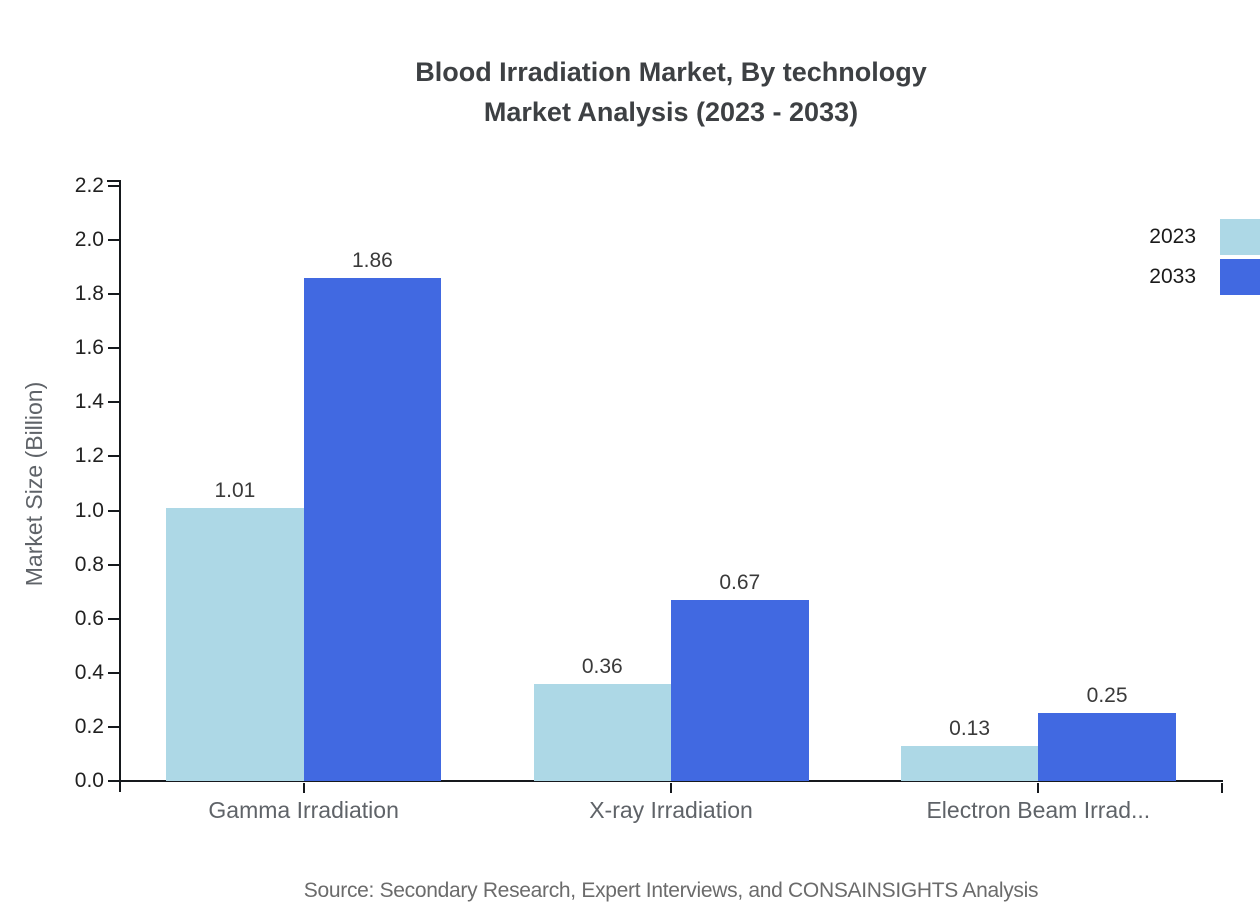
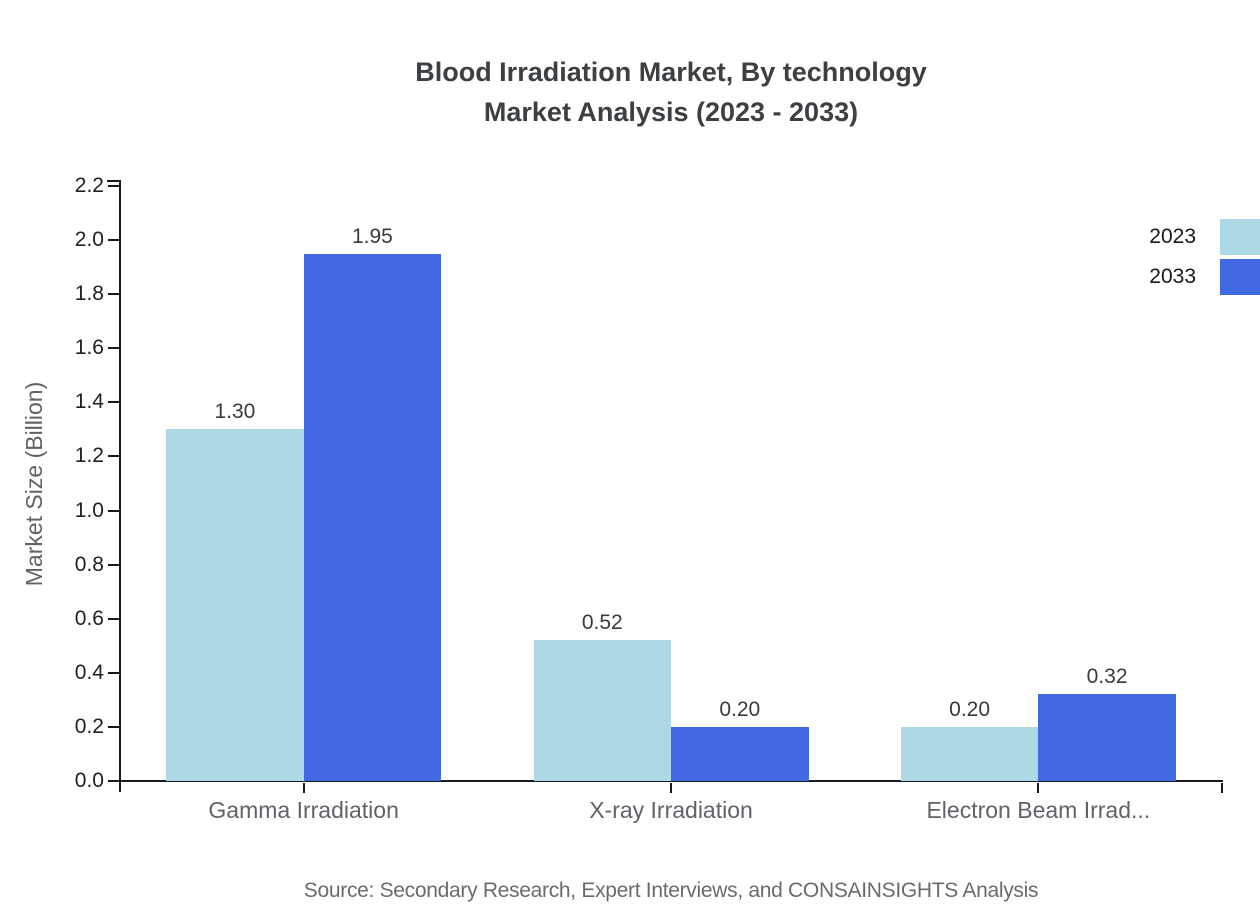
2023/Gamma Irradiation: 1.01 -> 1.30
2033/Gamma Irradiation: 1.86 -> 1.95
2023/X-ray Irradiation: 0.36 -> 0.52
2033/X-ray Irradiation: 0.67 -> 0.20
2023/Electron Beam Irrad...: 0.13 -> 0.20
2033/Electron Beam Irrad...: 0.25 -> 0.32
